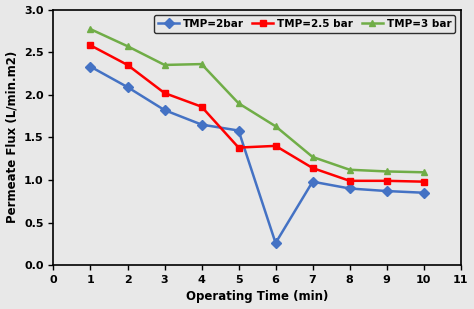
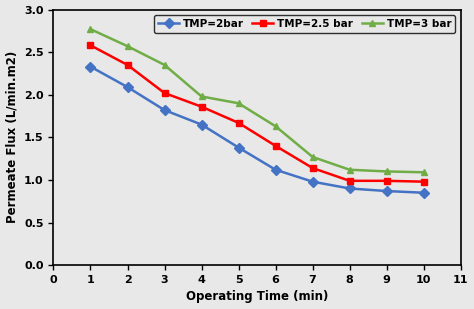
TMP=3 bar/4: 2.36 -> 1.98
TMP=2bar/5: 1.58 -> 1.38
TMP=2.5 bar/5: 1.38 -> 1.67
TMP=2bar/6: 0.26 -> 1.12
